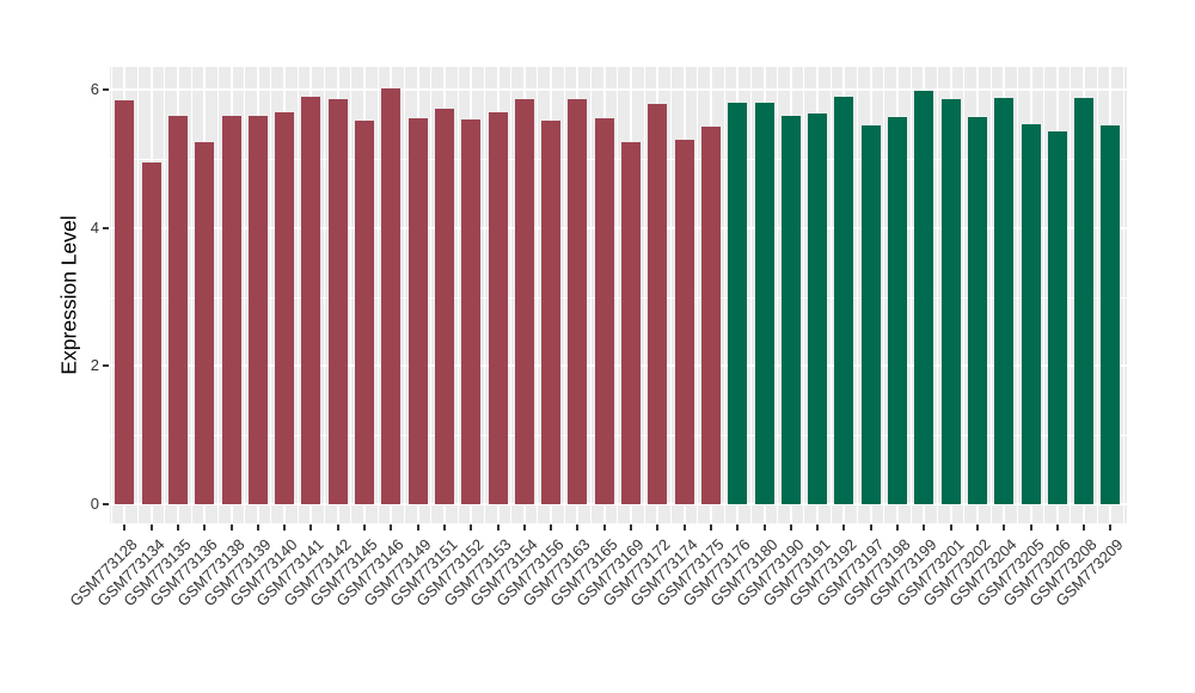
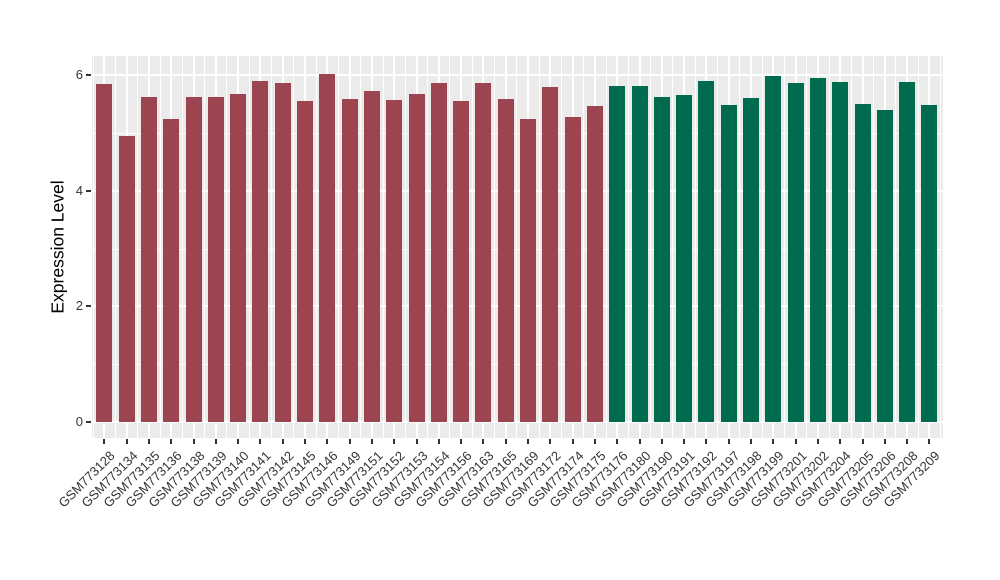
GSM773202: 5.6 -> 6.0
